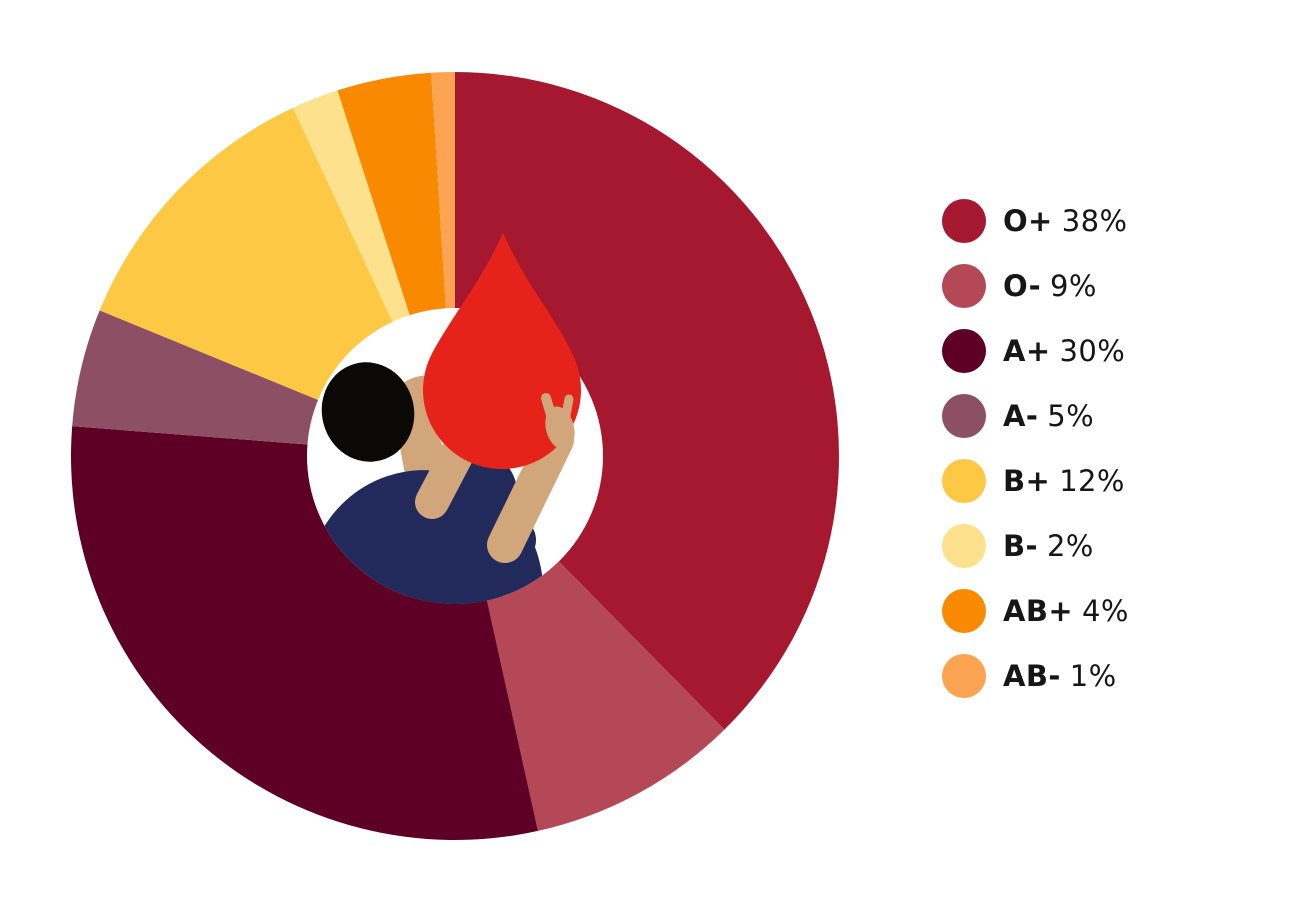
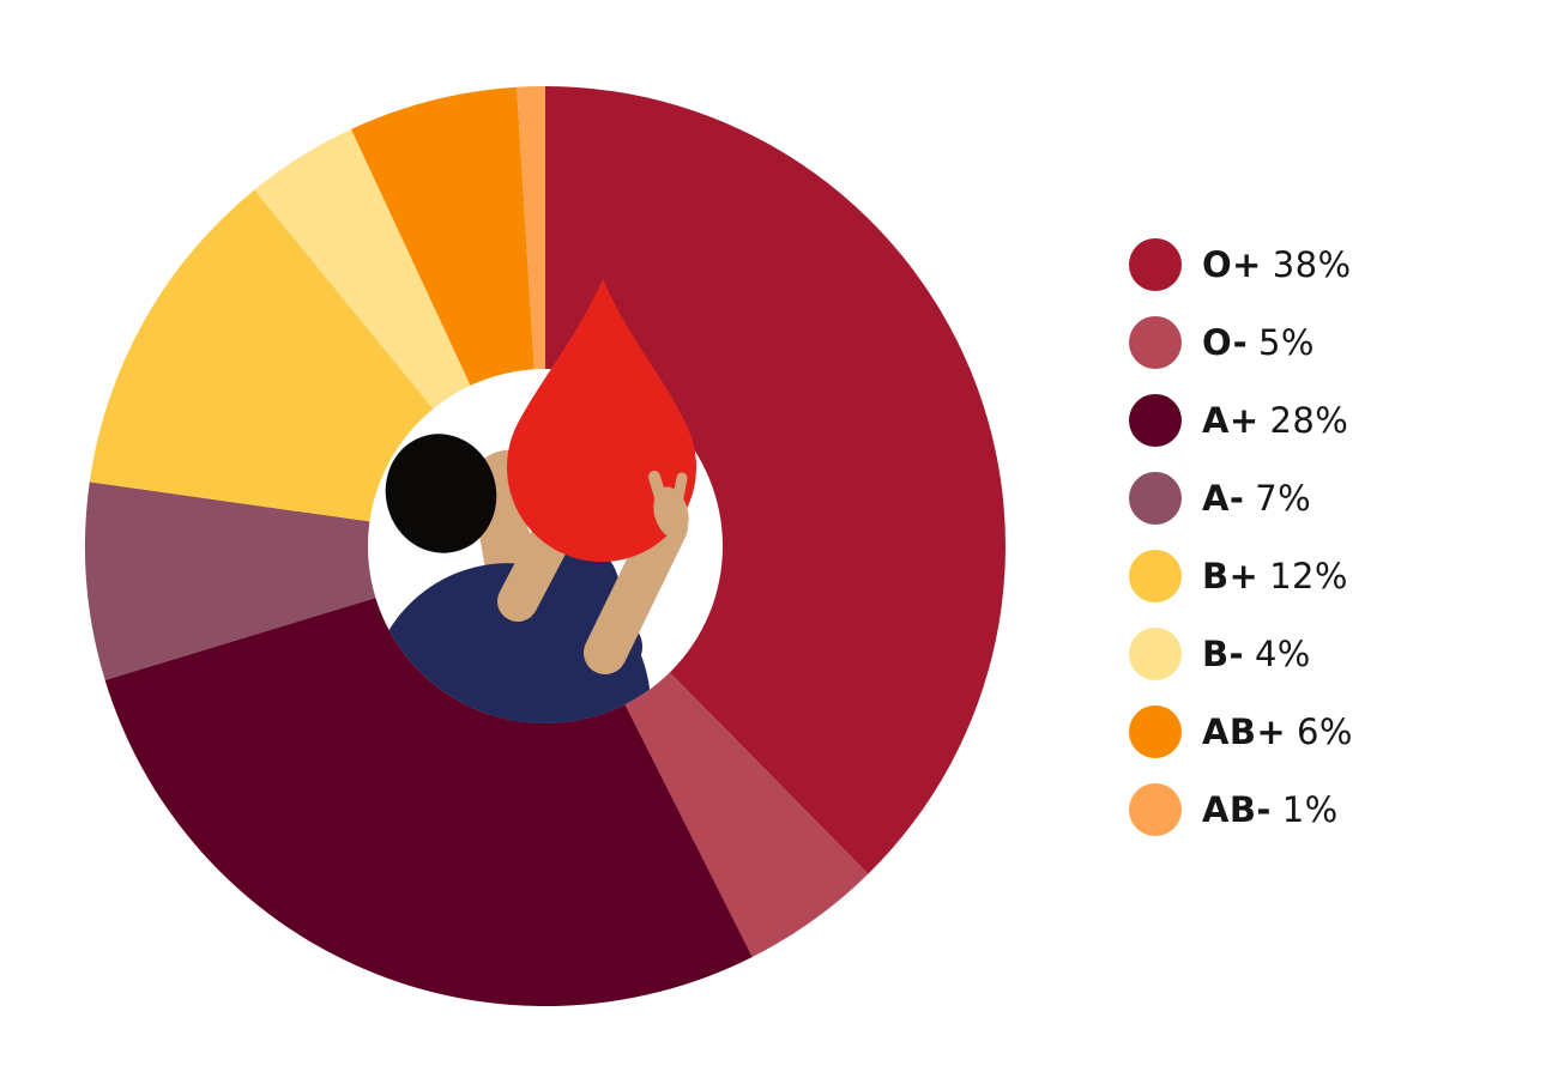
O-: 9% -> 5%
A+: 30% -> 28%
A-: 5% -> 7%
B-: 2% -> 4%
AB+: 4% -> 6%
